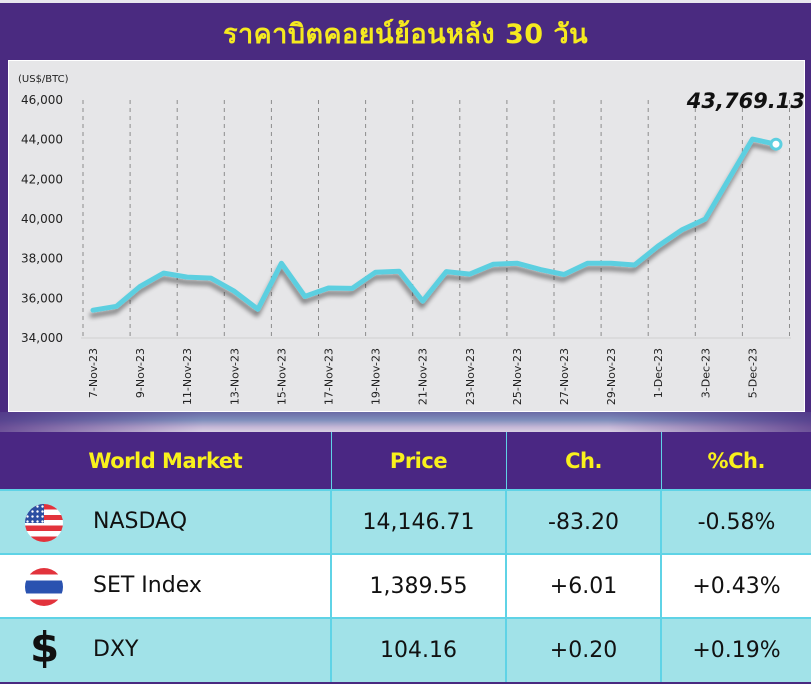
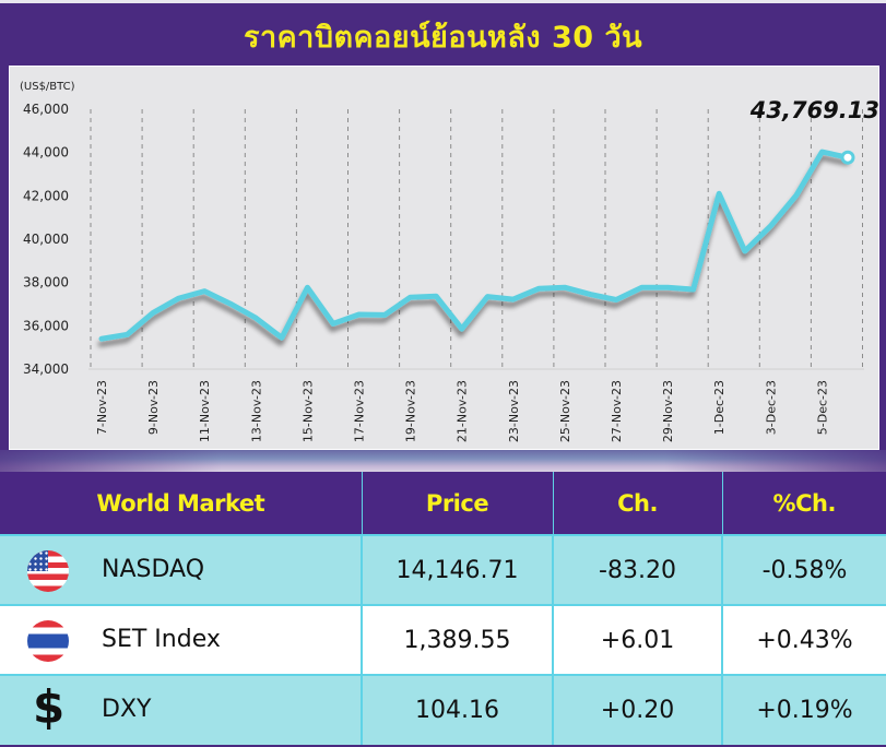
11-Nov-23: 37100 -> 37600
1-Dec-23: 38600 -> 42100
3-Dec-23: 40000 -> 40600
